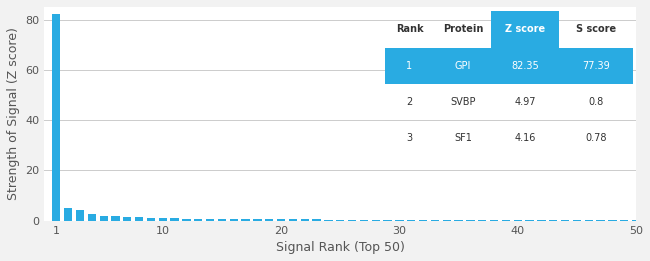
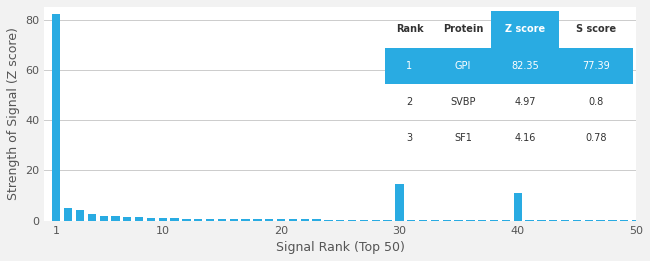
30: 0.4 -> 14.5
40: 0.3 -> 11.0
